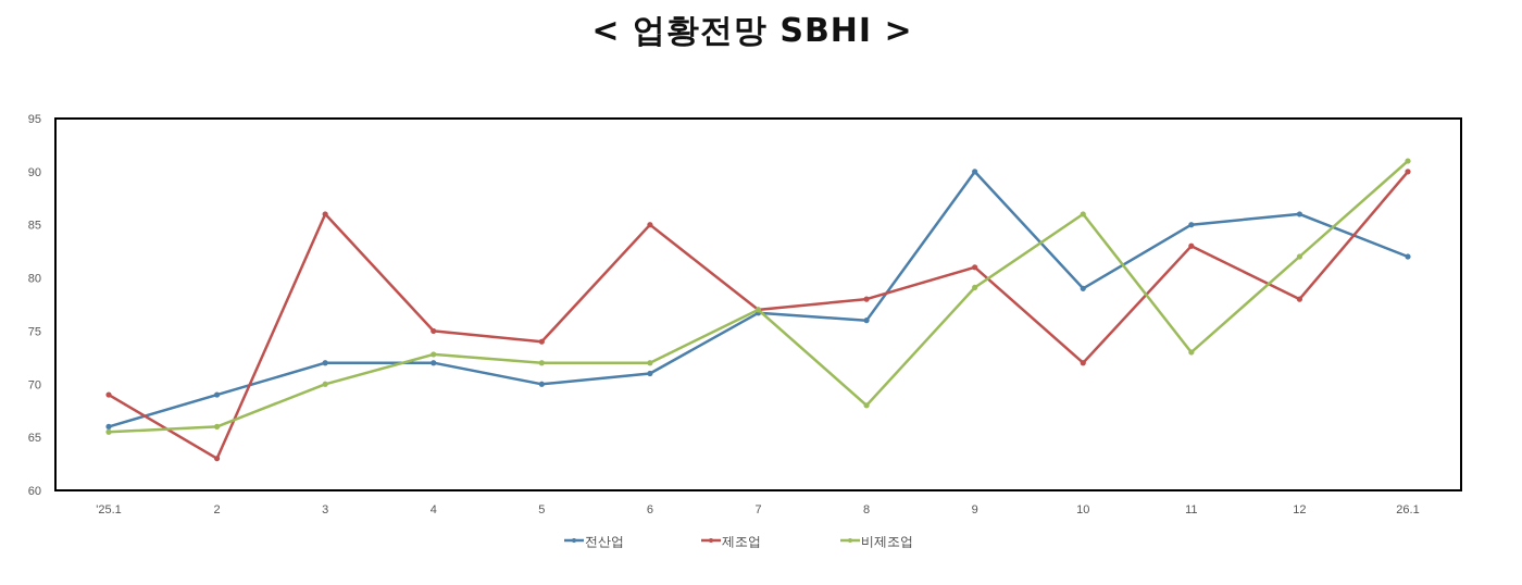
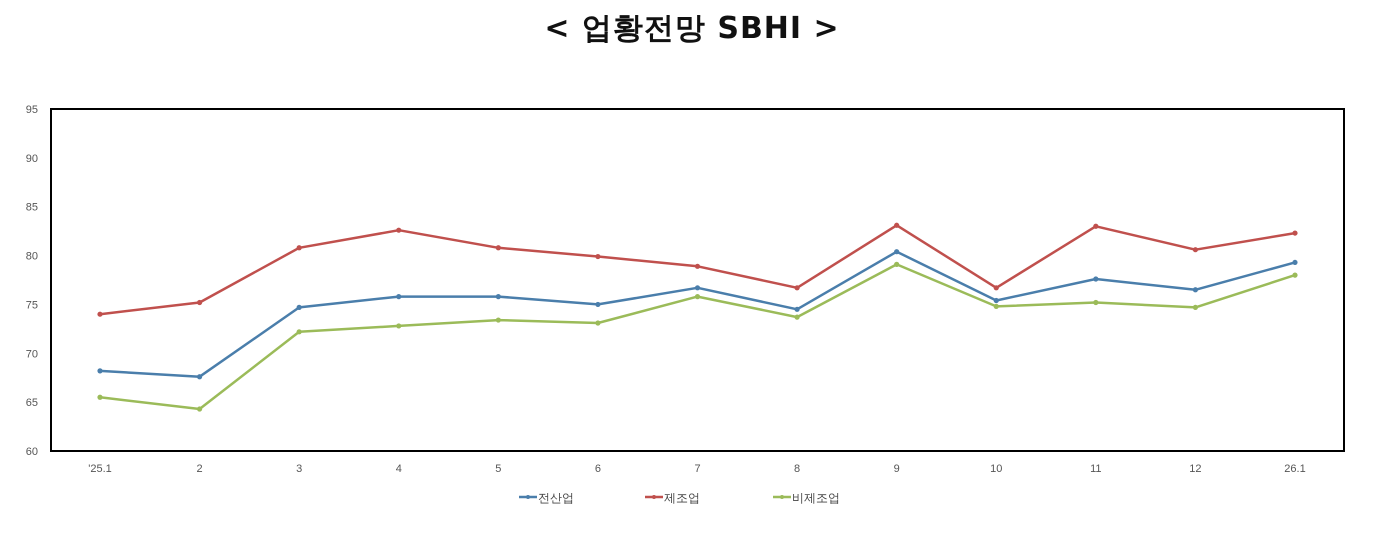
전산업/'25.1: 66 -> 68
제조업/'25.1: 69 -> 74
전산업/2: 69 -> 68
제조업/2: 63 -> 75
비제조업/2: 66 -> 64
전산업/3: 72 -> 75
제조업/3: 86 -> 81
비제조업/3: 70 -> 72
전산업/4: 72 -> 76
제조업/4: 75 -> 83
전산업/5: 70 -> 76
제조업/5: 74 -> 81
비제조업/5: 72 -> 73
전산업/6: 71 -> 75
제조업/6: 85 -> 80
비제조업/6: 72 -> 73
제조업/7: 77 -> 79
비제조업/7: 77 -> 76
전산업/8: 76 -> 74
제조업/8: 78 -> 77
비제조업/8: 68 -> 74
전산업/9: 90 -> 80
제조업/9: 81 -> 83
전산업/10: 79 -> 75
제조업/10: 72 -> 77
비제조업/10: 86 -> 75
전산업/11: 85 -> 78
비제조업/11: 73 -> 75
전산업/12: 86 -> 76
제조업/12: 78 -> 81
비제조업/12: 82 -> 75
전산업/26.1: 82 -> 79
제조업/26.1: 90 -> 82
비제조업/26.1: 91 -> 78
